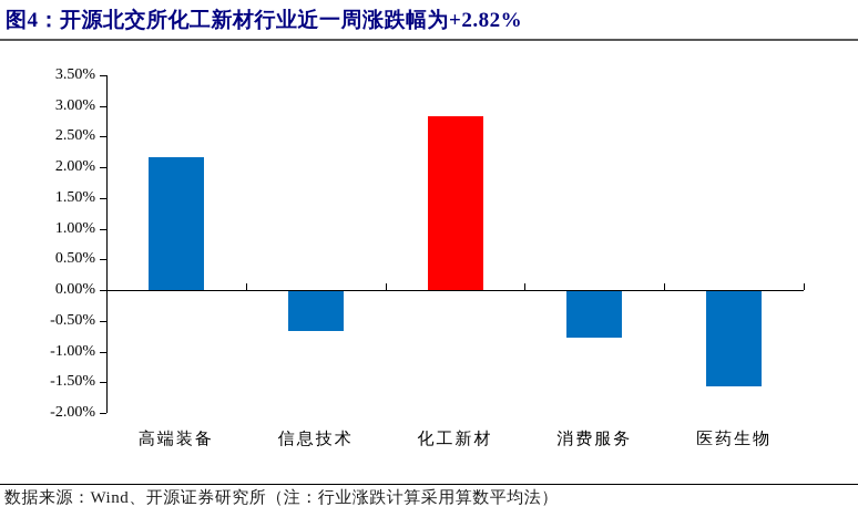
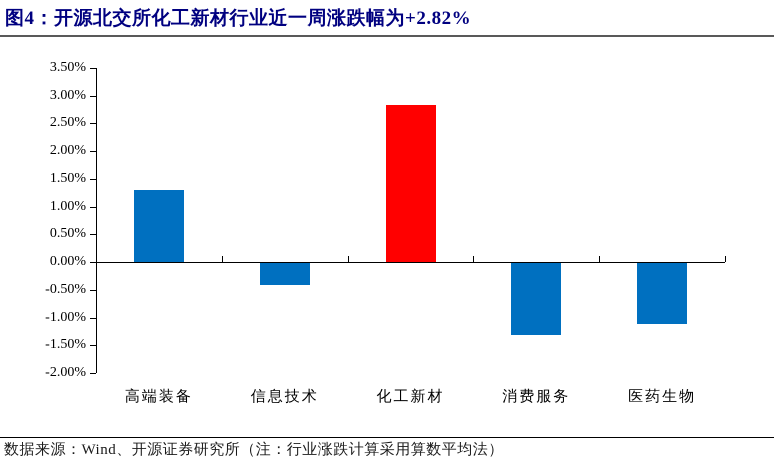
高端装备: 2.2% -> 1.3%
信息技术: -0.7% -> -0.4%
消费服务: -0.8% -> -1.3%
医药生物: -1.6% -> -1.1%
